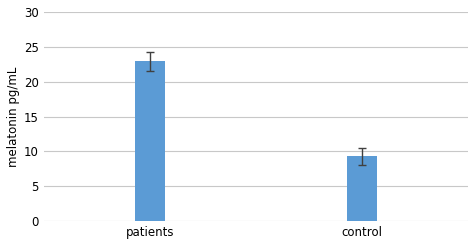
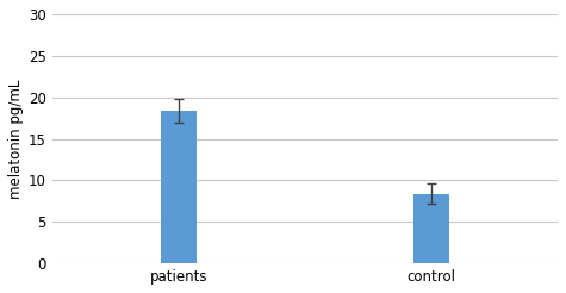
patients: 22.9 -> 18.4
control: 9.3 -> 8.4
